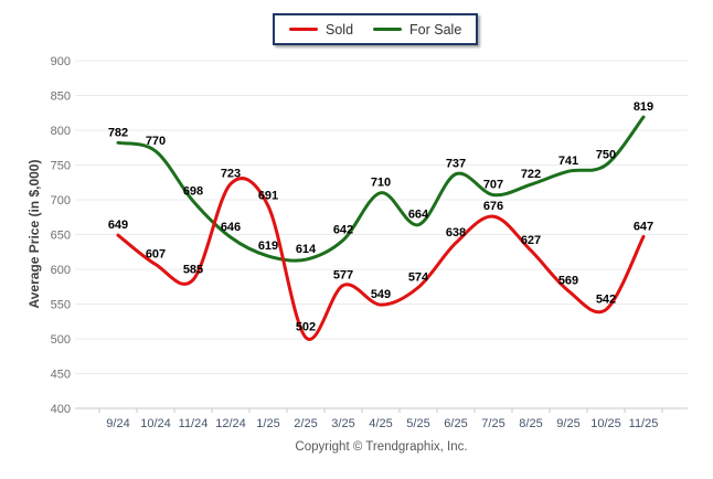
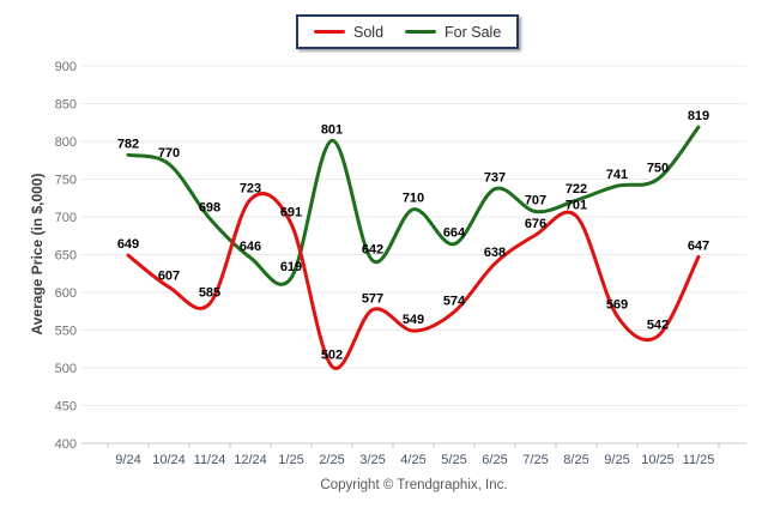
For Sale/2/25: 614 -> 801
Sold/8/25: 627 -> 701
